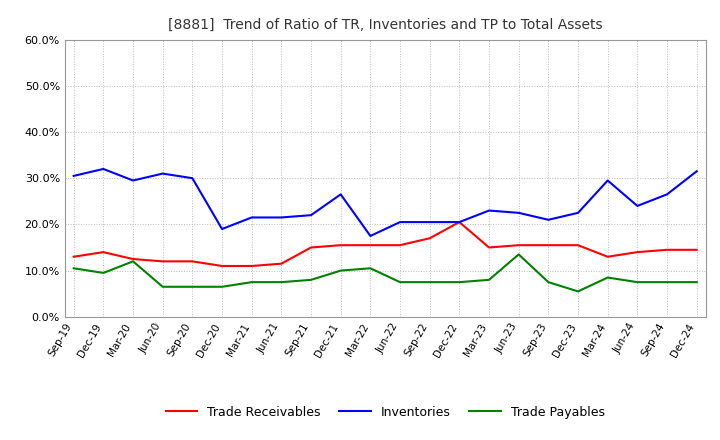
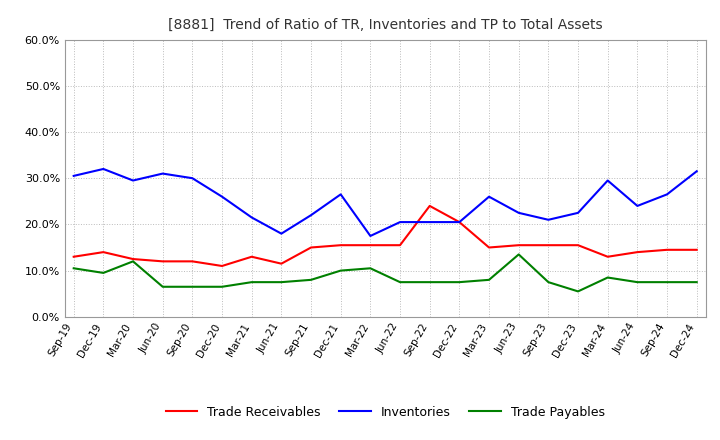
Inventories/Dec-20: 19.0% -> 26.0%
Trade Receivables/Mar-21: 11.0% -> 13.0%
Inventories/Jun-21: 21.5% -> 18.0%
Trade Receivables/Sep-22: 17.0% -> 24.0%
Inventories/Mar-23: 23.0% -> 26.0%
